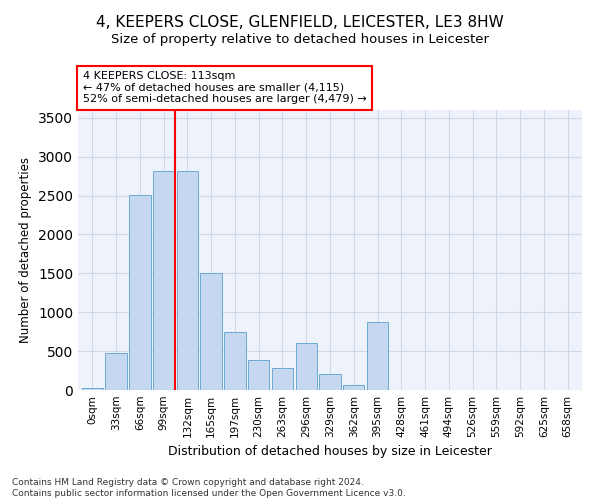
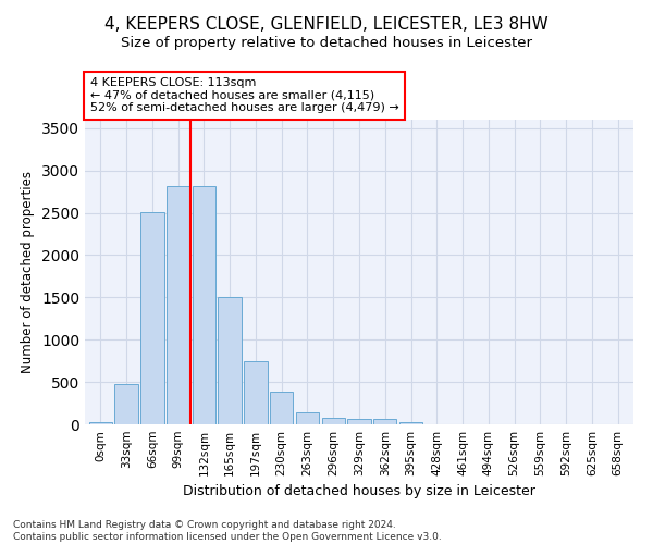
263sqm: 280 -> 140
296sqm: 600 -> 80
329sqm: 200 -> 60
395sqm: 880 -> 20
